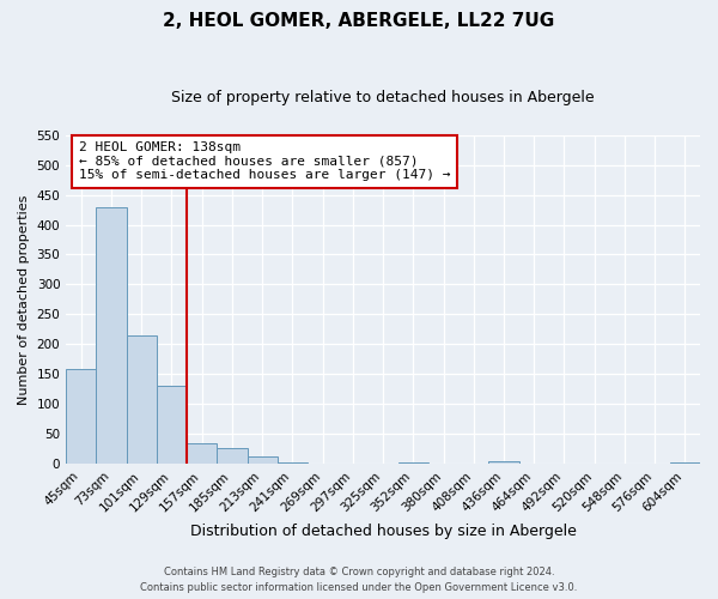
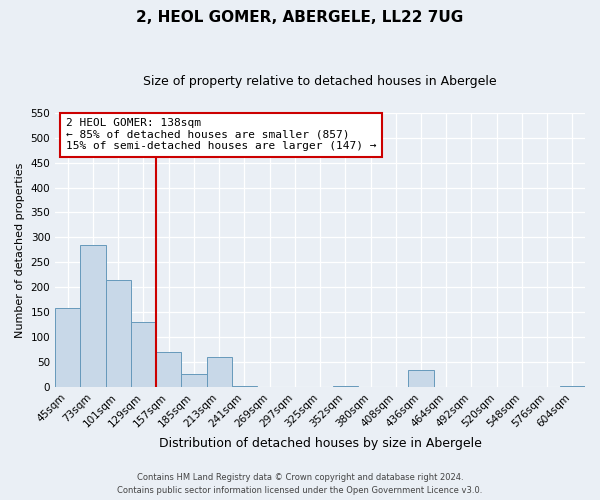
73sqm: 430 -> 285
157sqm: 35 -> 70
213sqm: 11 -> 60
436sqm: 3 -> 35
